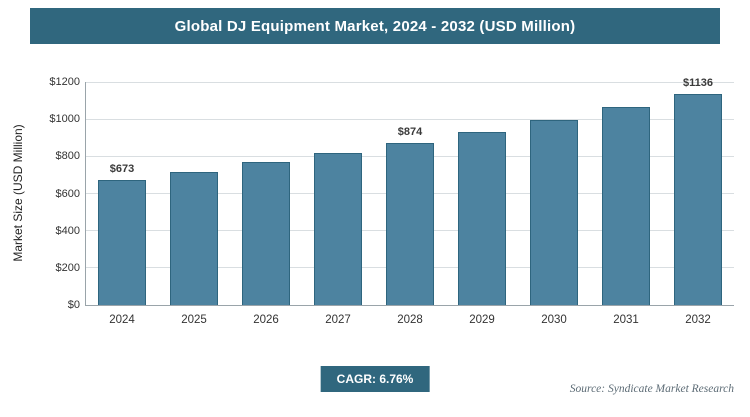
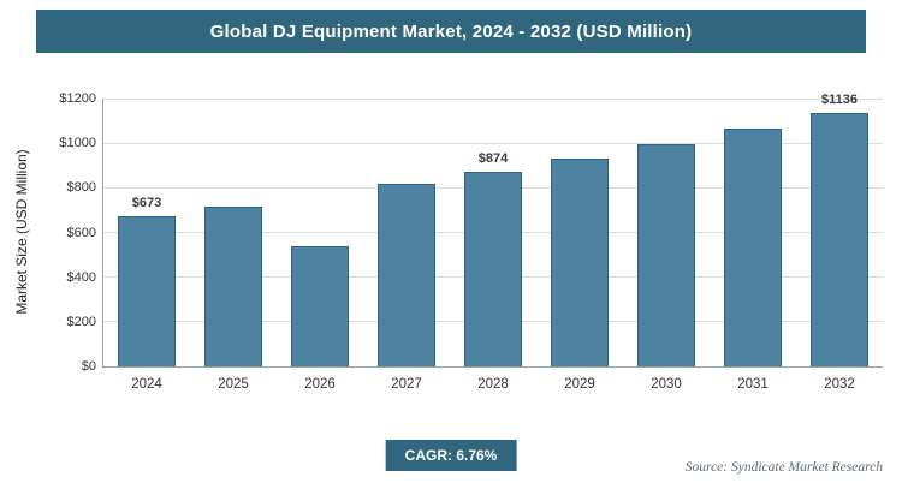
2026: $770 -> $540
